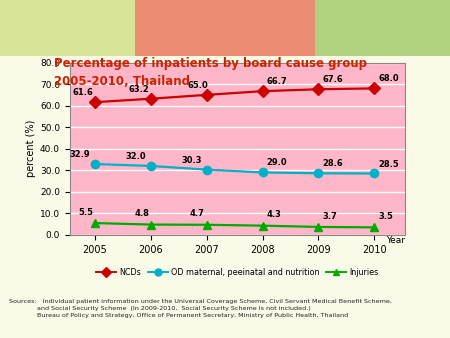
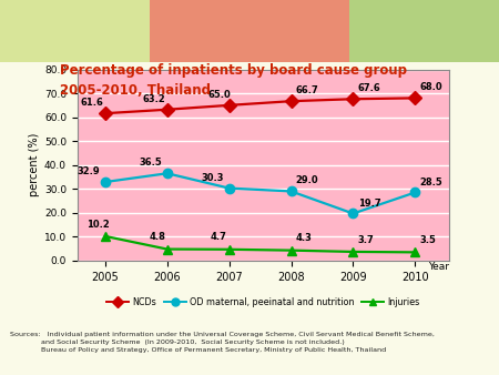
Injuries/2005: 5.5 -> 10.2
OD maternal, peeinatal and nutrition/2006: 32.0 -> 36.5
OD maternal, peeinatal and nutrition/2009: 28.6 -> 19.7
